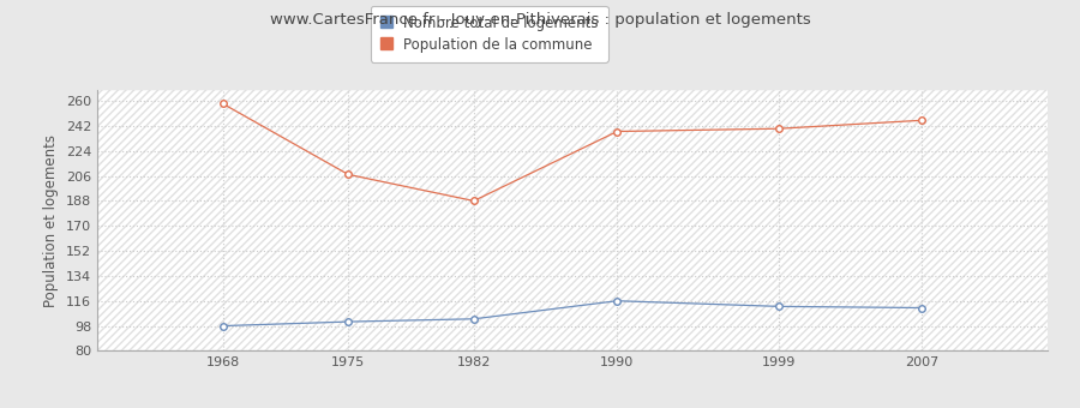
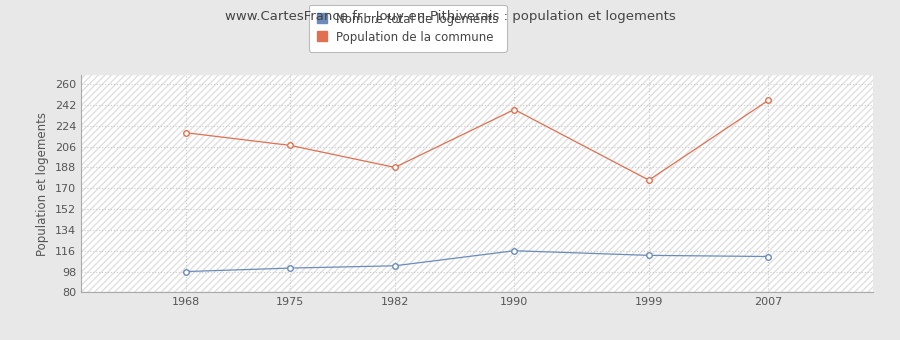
Population de la commune/1968: 258 -> 218
Population de la commune/1999: 240 -> 177
